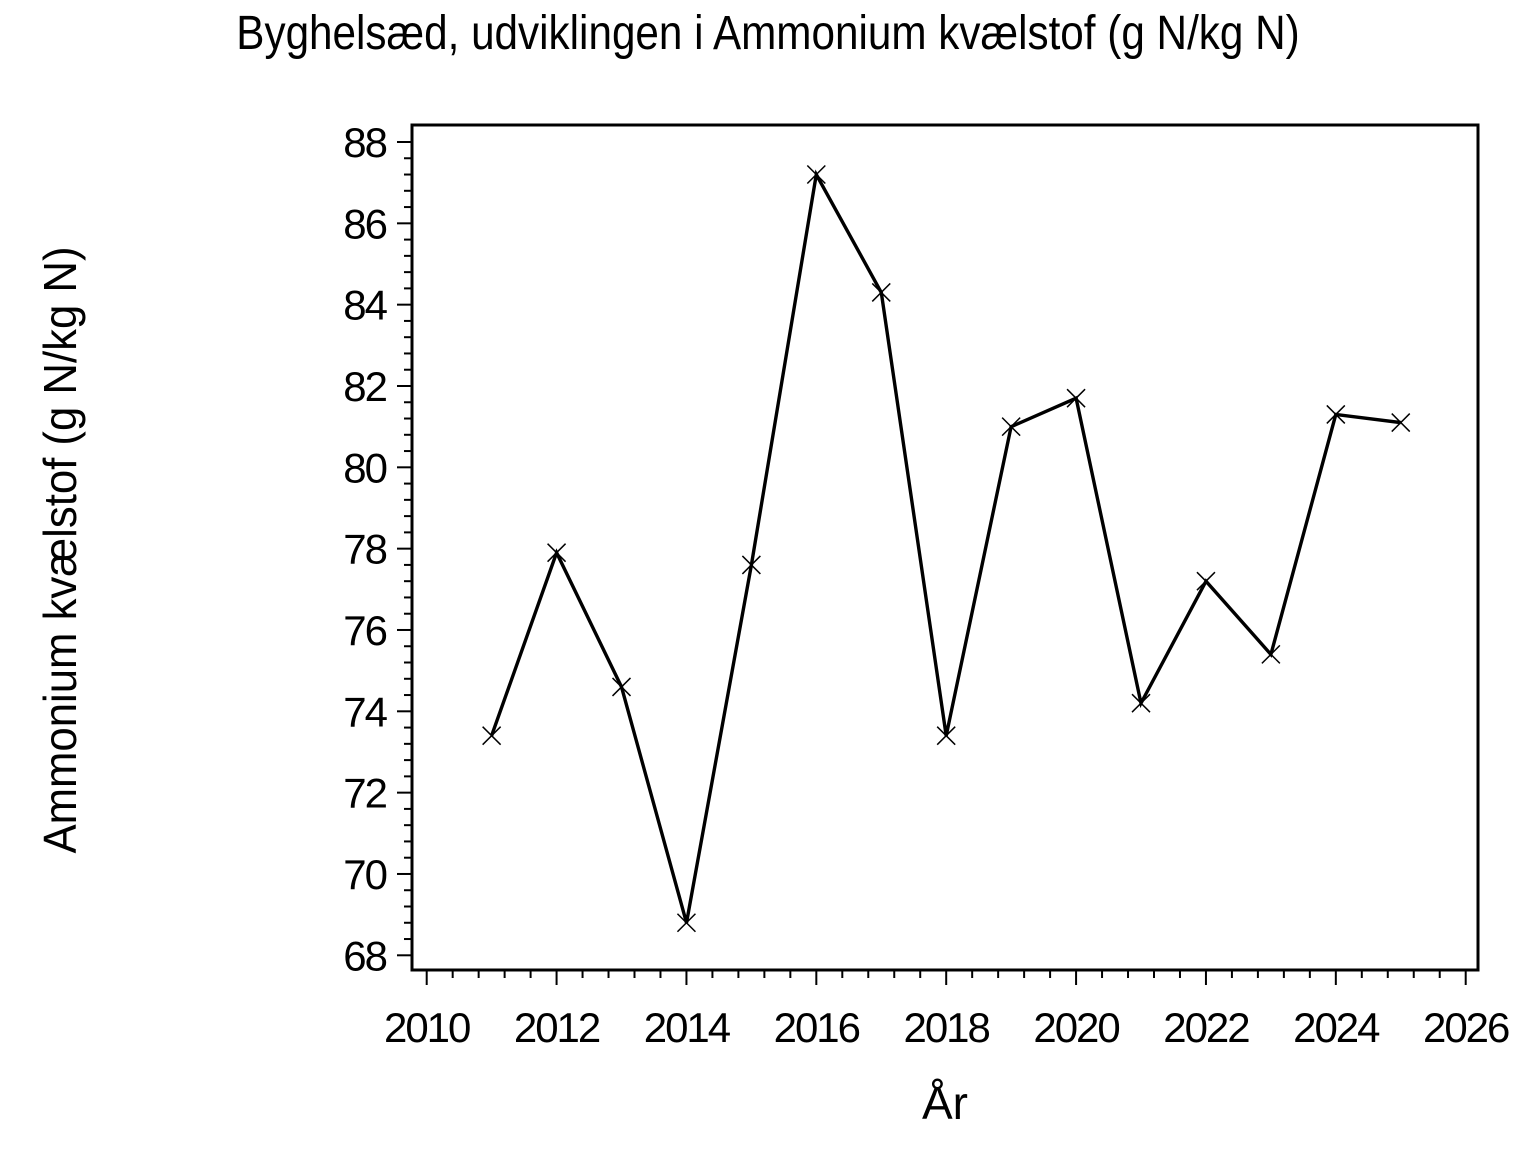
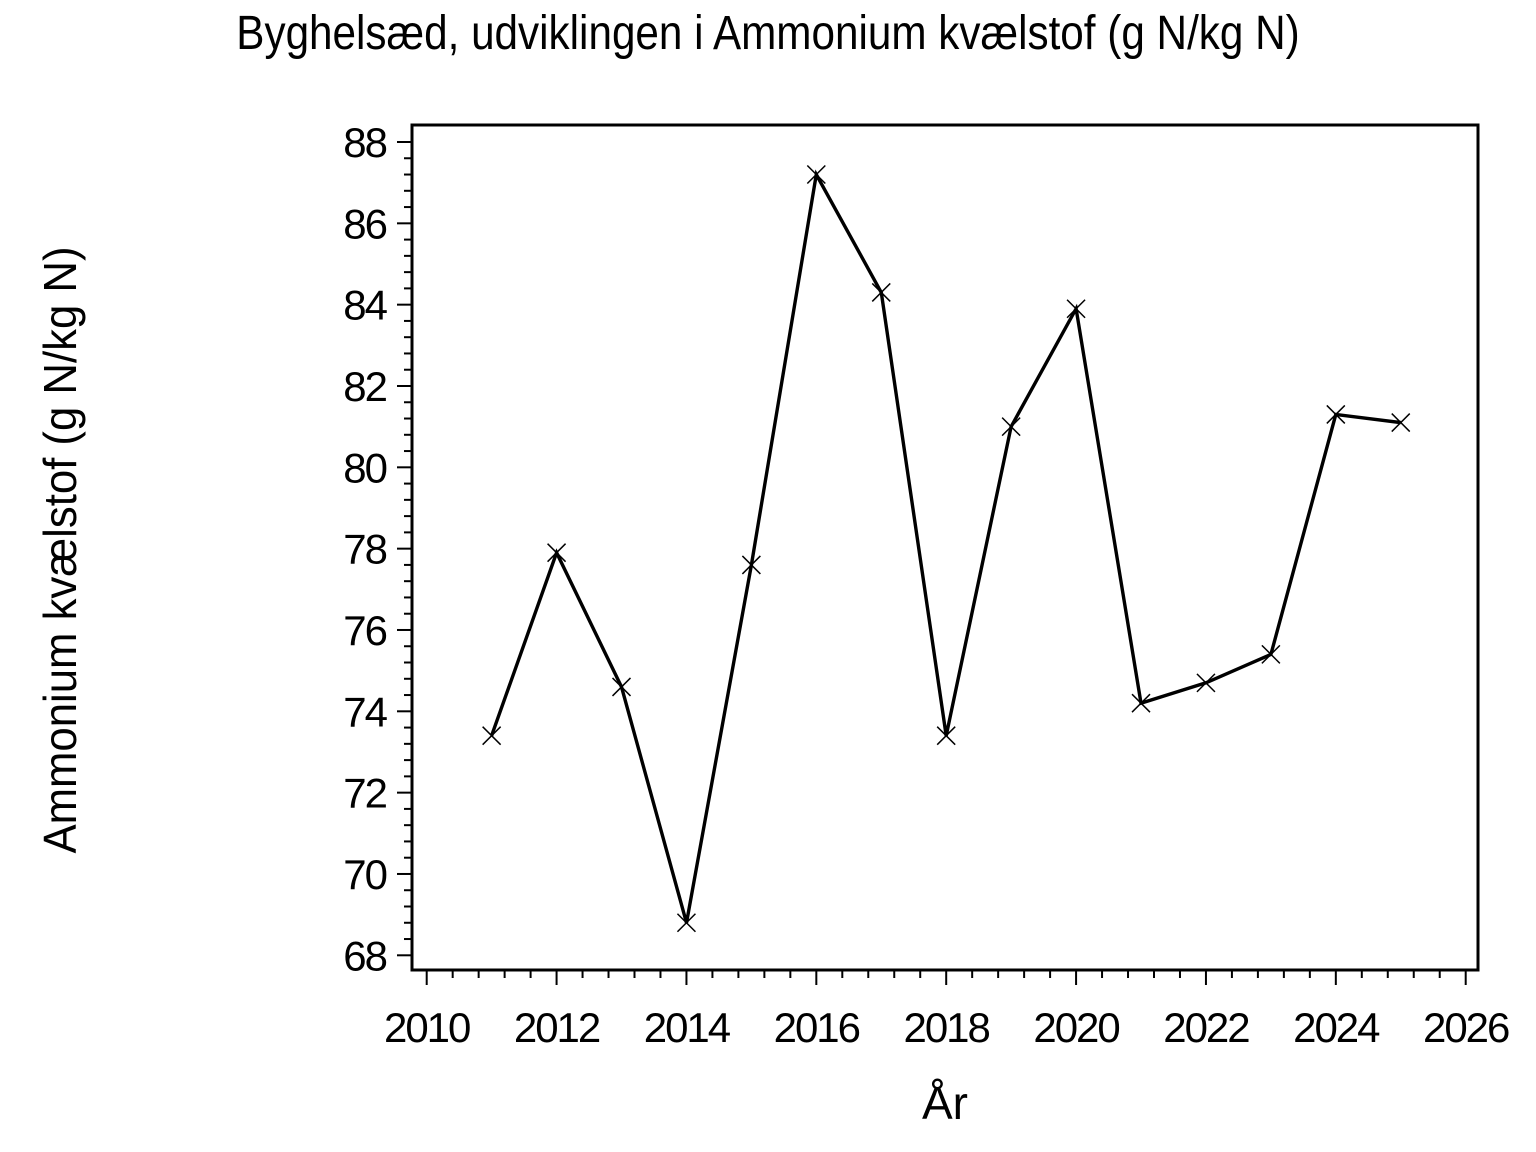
2020: 81.7 -> 83.9
2022: 77.2 -> 74.7
